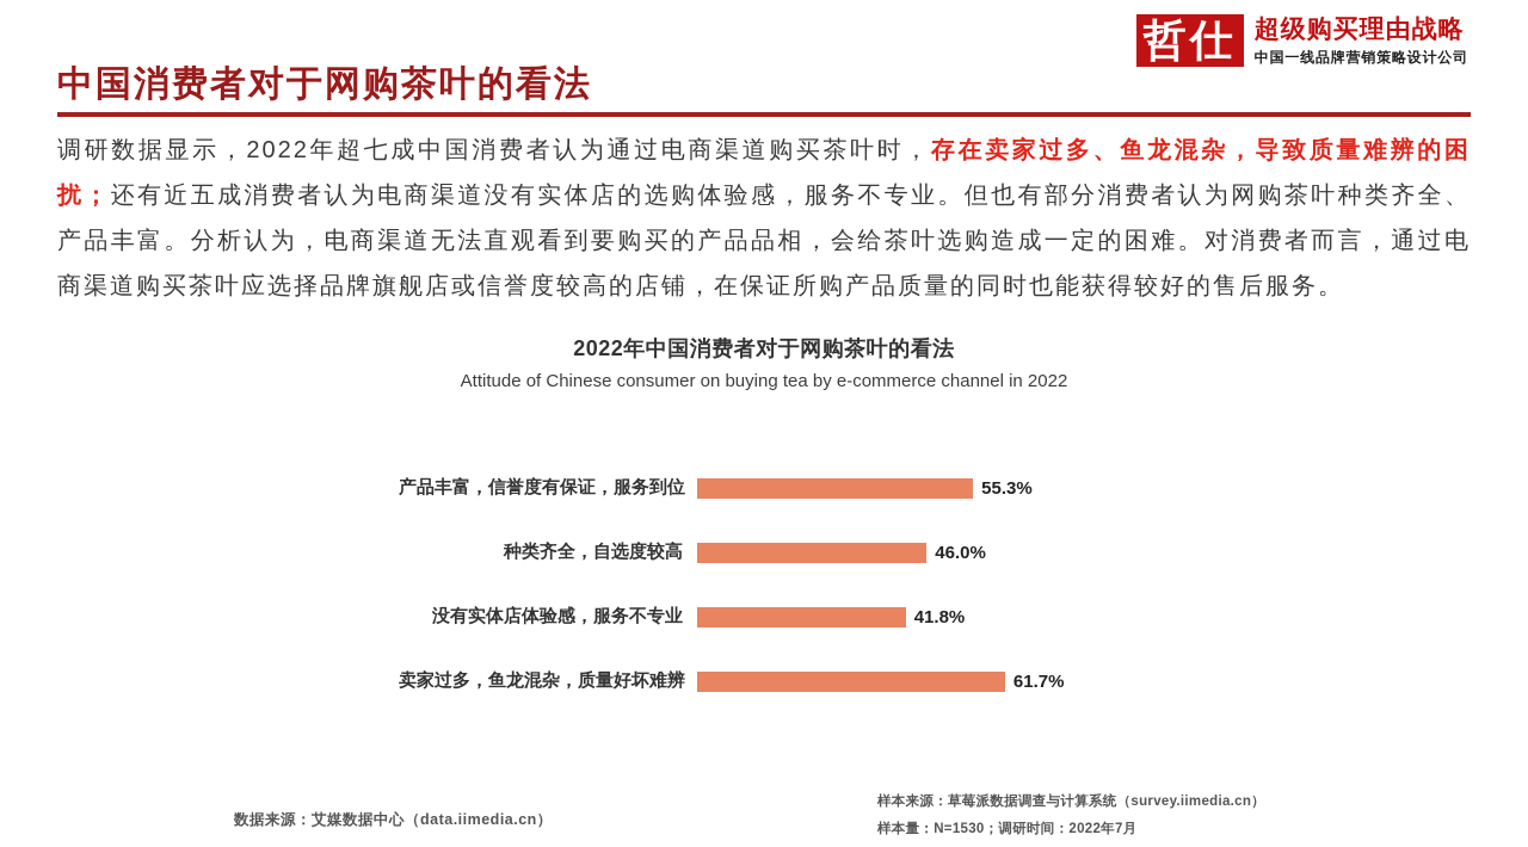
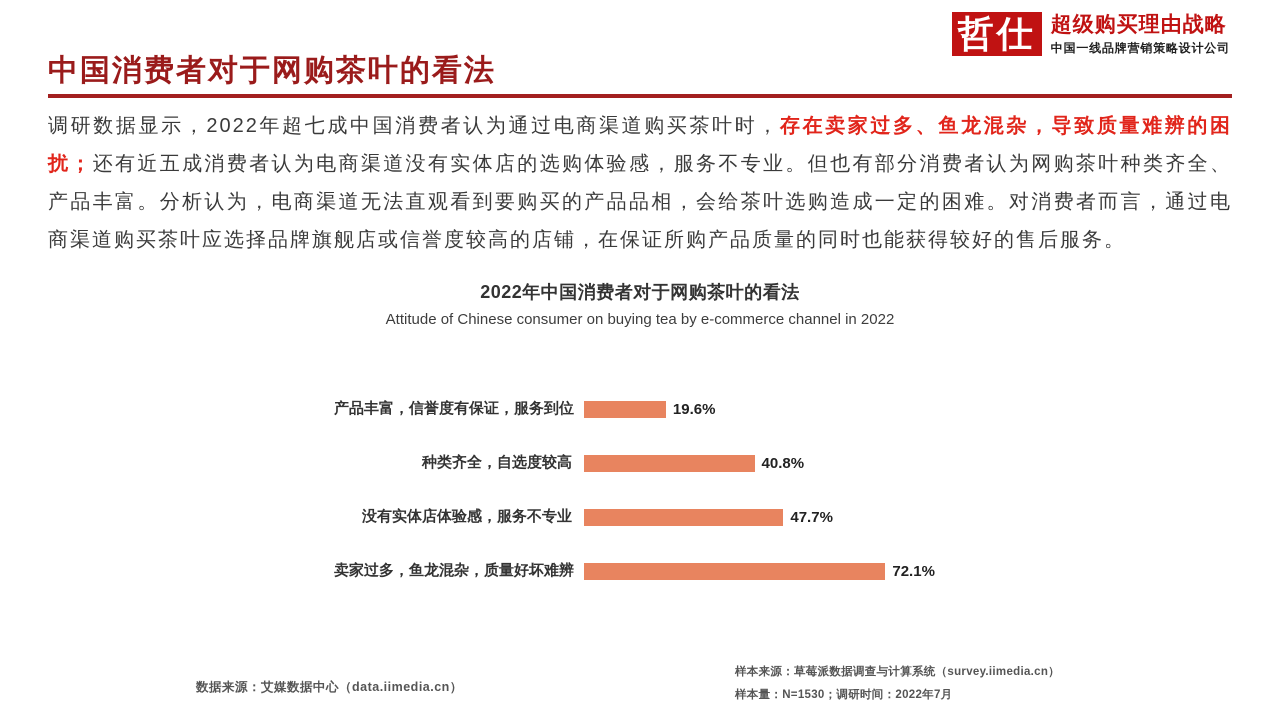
产品丰富，信誉度有保证，服务到位: 55.3% -> 19.6%
种类齐全，自选度较高: 46.0% -> 40.8%
没有实体店体验感，服务不专业: 41.8% -> 47.7%
卖家过多，鱼龙混杂，质量好坏难辨: 61.7% -> 72.1%
